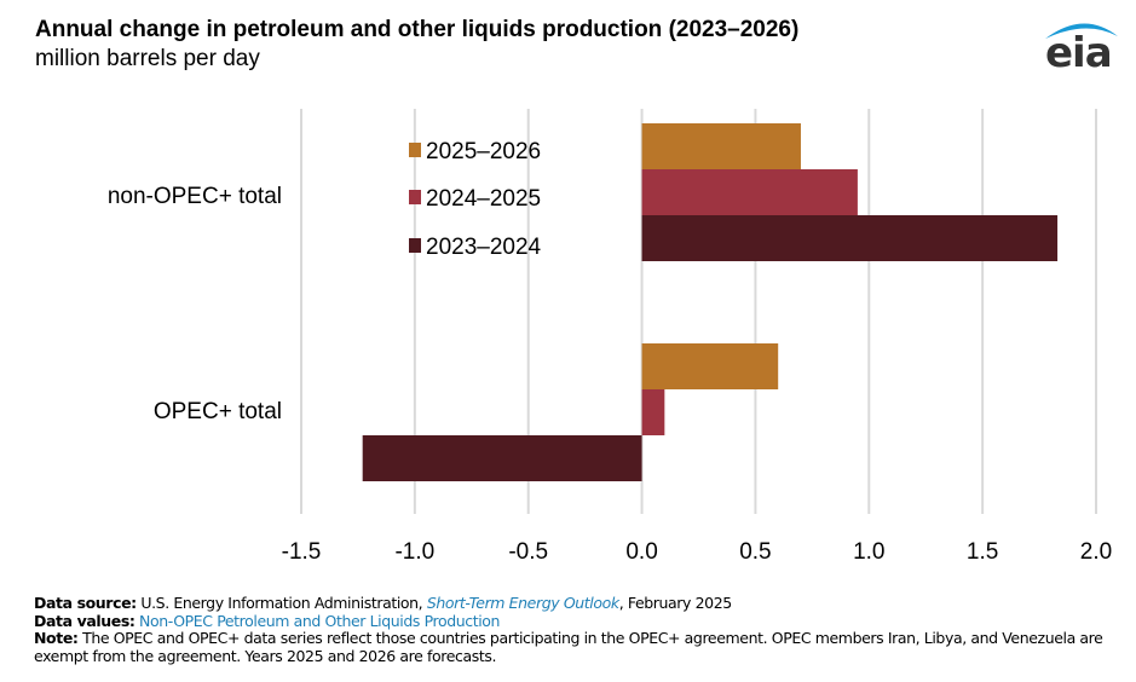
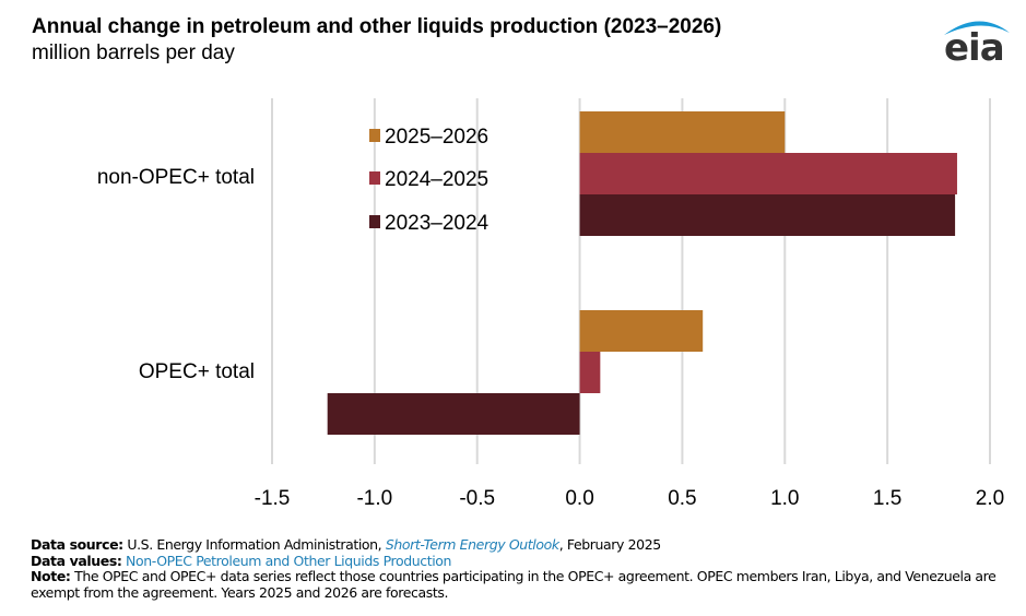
2025–2026/non-OPEC+ total: 0.7 -> 1.0
2024–2025/non-OPEC+ total: 0.95 -> 1.84
